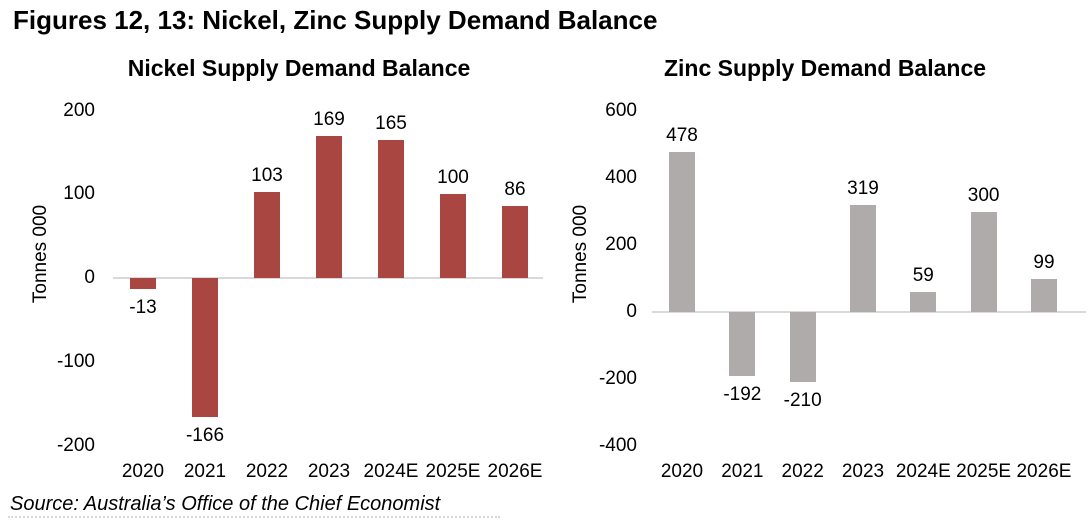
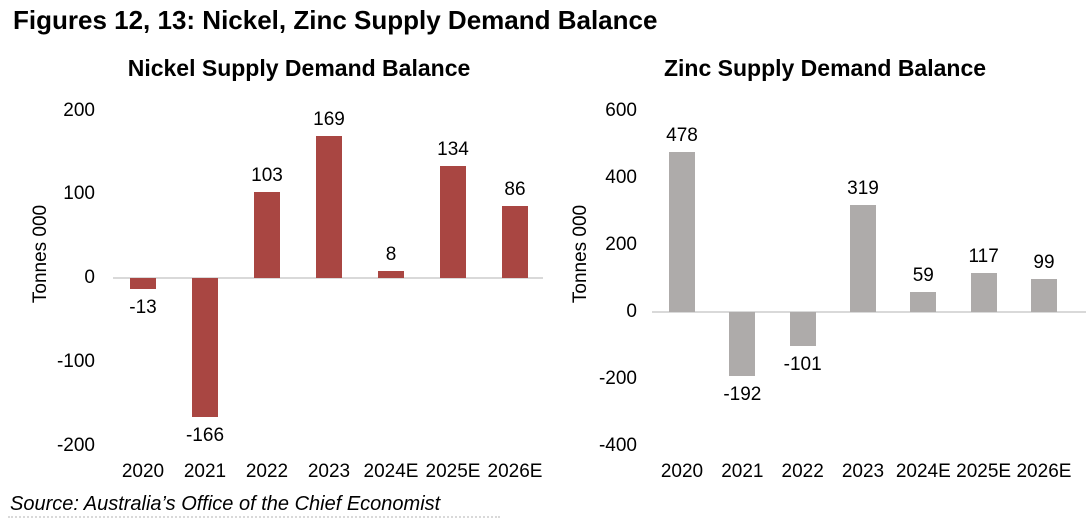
Nickel Supply Demand Balance/2024E: 165 -> 8
Nickel Supply Demand Balance/2025E: 100 -> 134
Zinc Supply Demand Balance/2022: -210 -> -101
Zinc Supply Demand Balance/2025E: 300 -> 117
